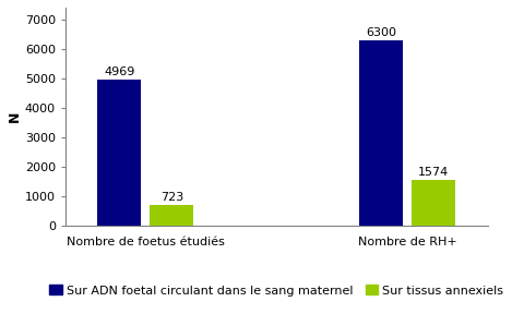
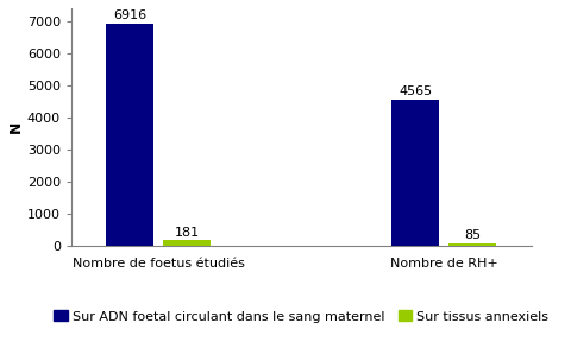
Sur ADN foetal circulant dans le sang maternel/Nombre de foetus étudiés: 4969 -> 6916
Sur tissus annexiels/Nombre de foetus étudiés: 723 -> 181
Sur ADN foetal circulant dans le sang maternel/Nombre de RH+: 6300 -> 4565
Sur tissus annexiels/Nombre de RH+: 1574 -> 85
